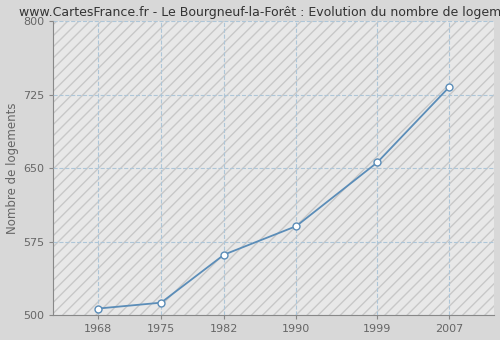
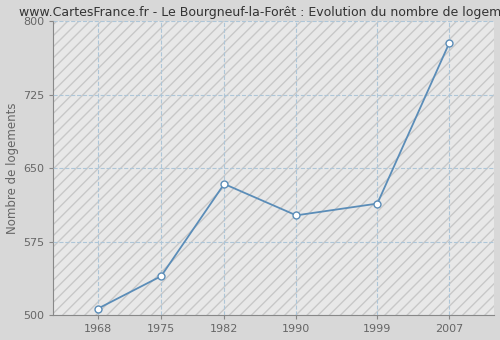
1975: 513 -> 540
1982: 562 -> 634
1990: 591 -> 602
1999: 656 -> 614
2007: 733 -> 778
